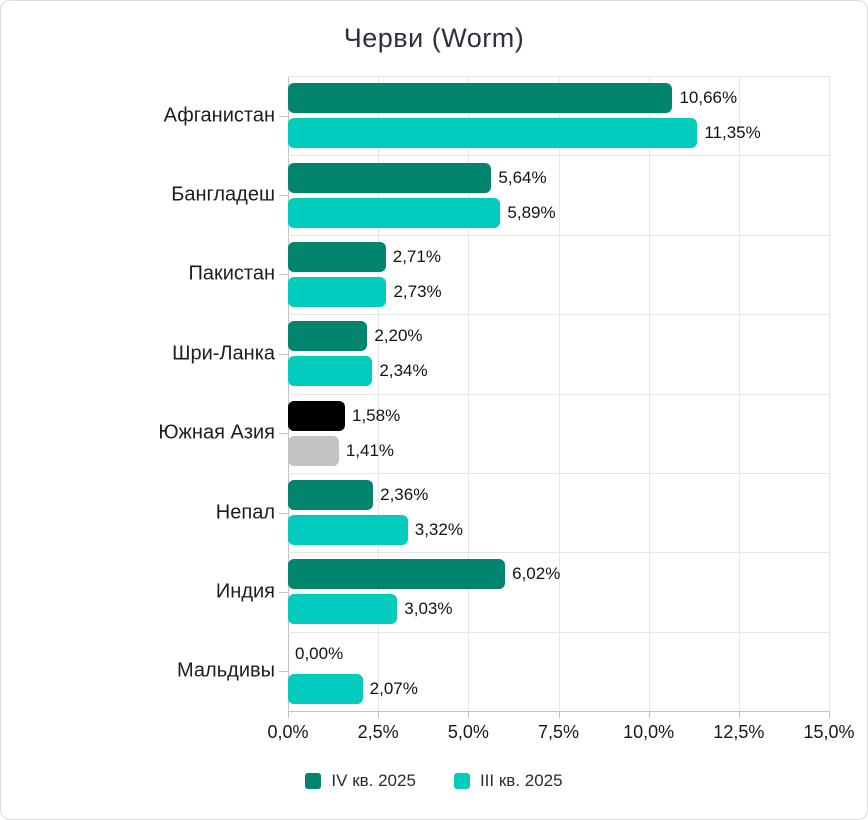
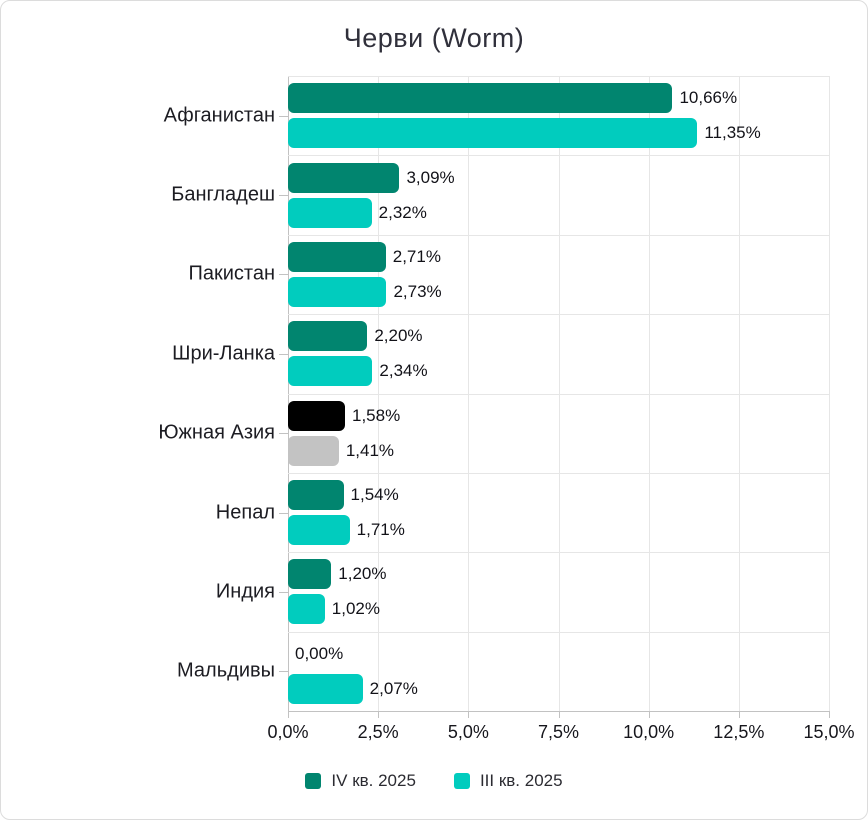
IV кв. 2025/Бангладеш: 5,64% -> 3,09%
III кв. 2025/Бангладеш: 5,89% -> 2,32%
IV кв. 2025/Непал: 2,36% -> 1,54%
III кв. 2025/Непал: 3,32% -> 1,71%
IV кв. 2025/Индия: 6,02% -> 1,20%
III кв. 2025/Индия: 3,03% -> 1,02%
